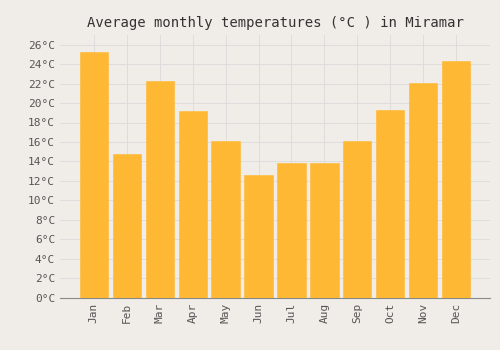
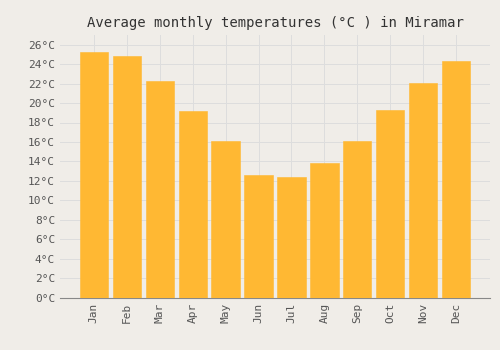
Feb: 14.8°C -> 24.8°C
Jul: 13.8°C -> 12.4°C
